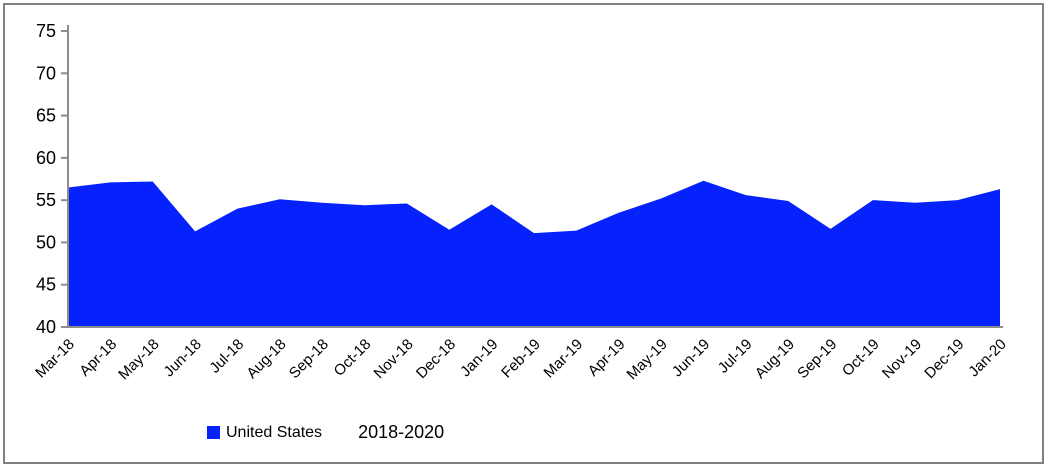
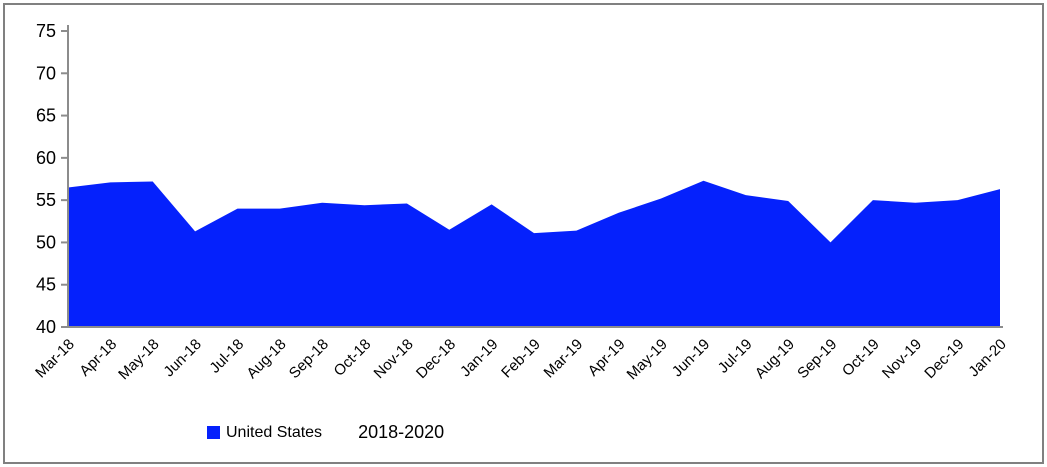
Aug-18: 55 -> 54
Sep-19: 52 -> 50
